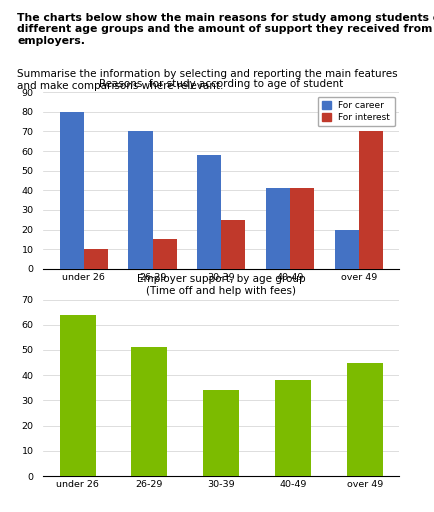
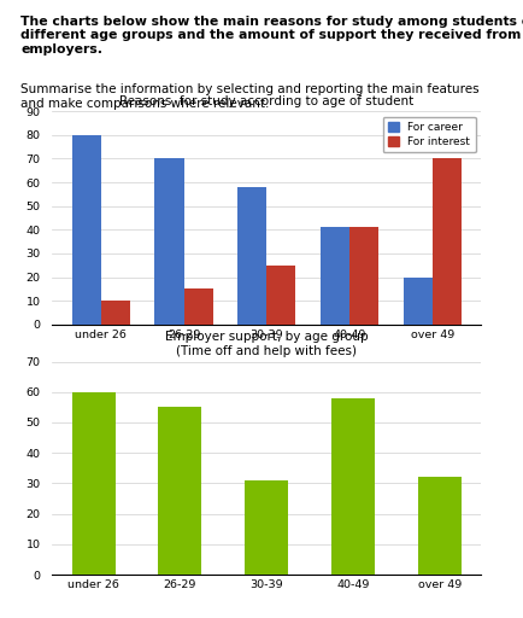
Employer support, by age group (Time off and help with fees)/under 26: 64 -> 60
Employer support, by age group (Time off and help with fees)/26-29: 51 -> 55
Employer support, by age group (Time off and help with fees)/30-39: 34 -> 31
Employer support, by age group (Time off and help with fees)/40-49: 38 -> 58
Employer support, by age group (Time off and help with fees)/over 49: 45 -> 32
